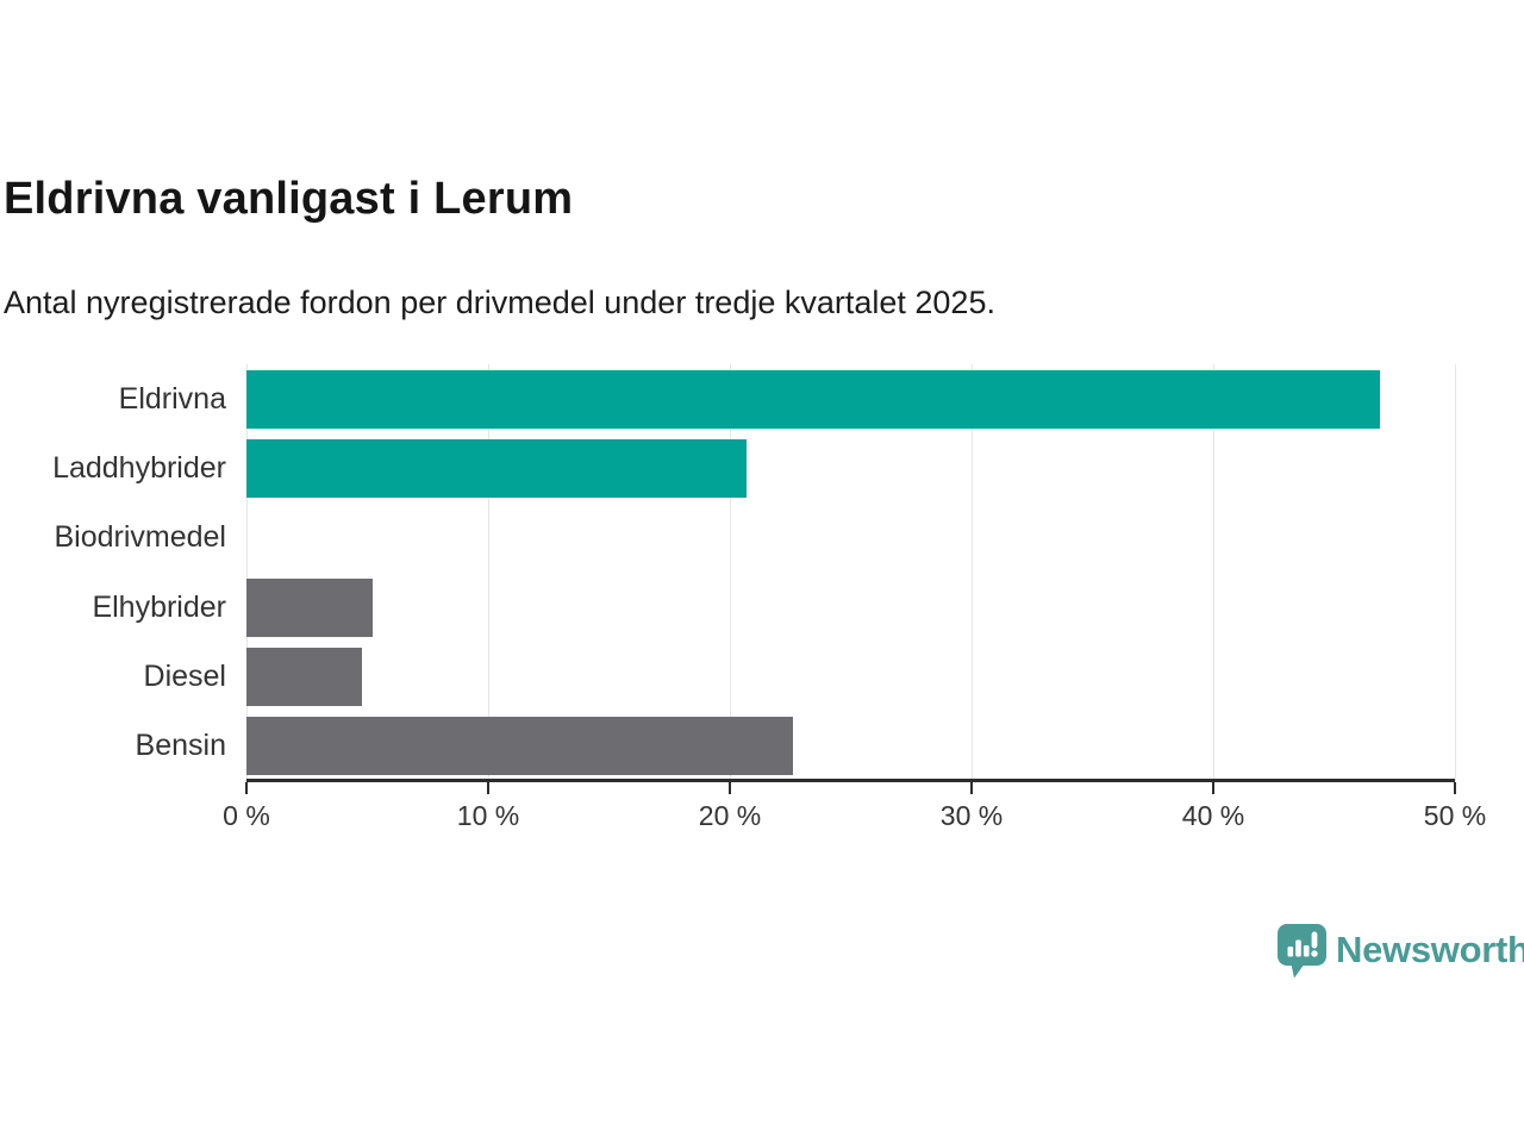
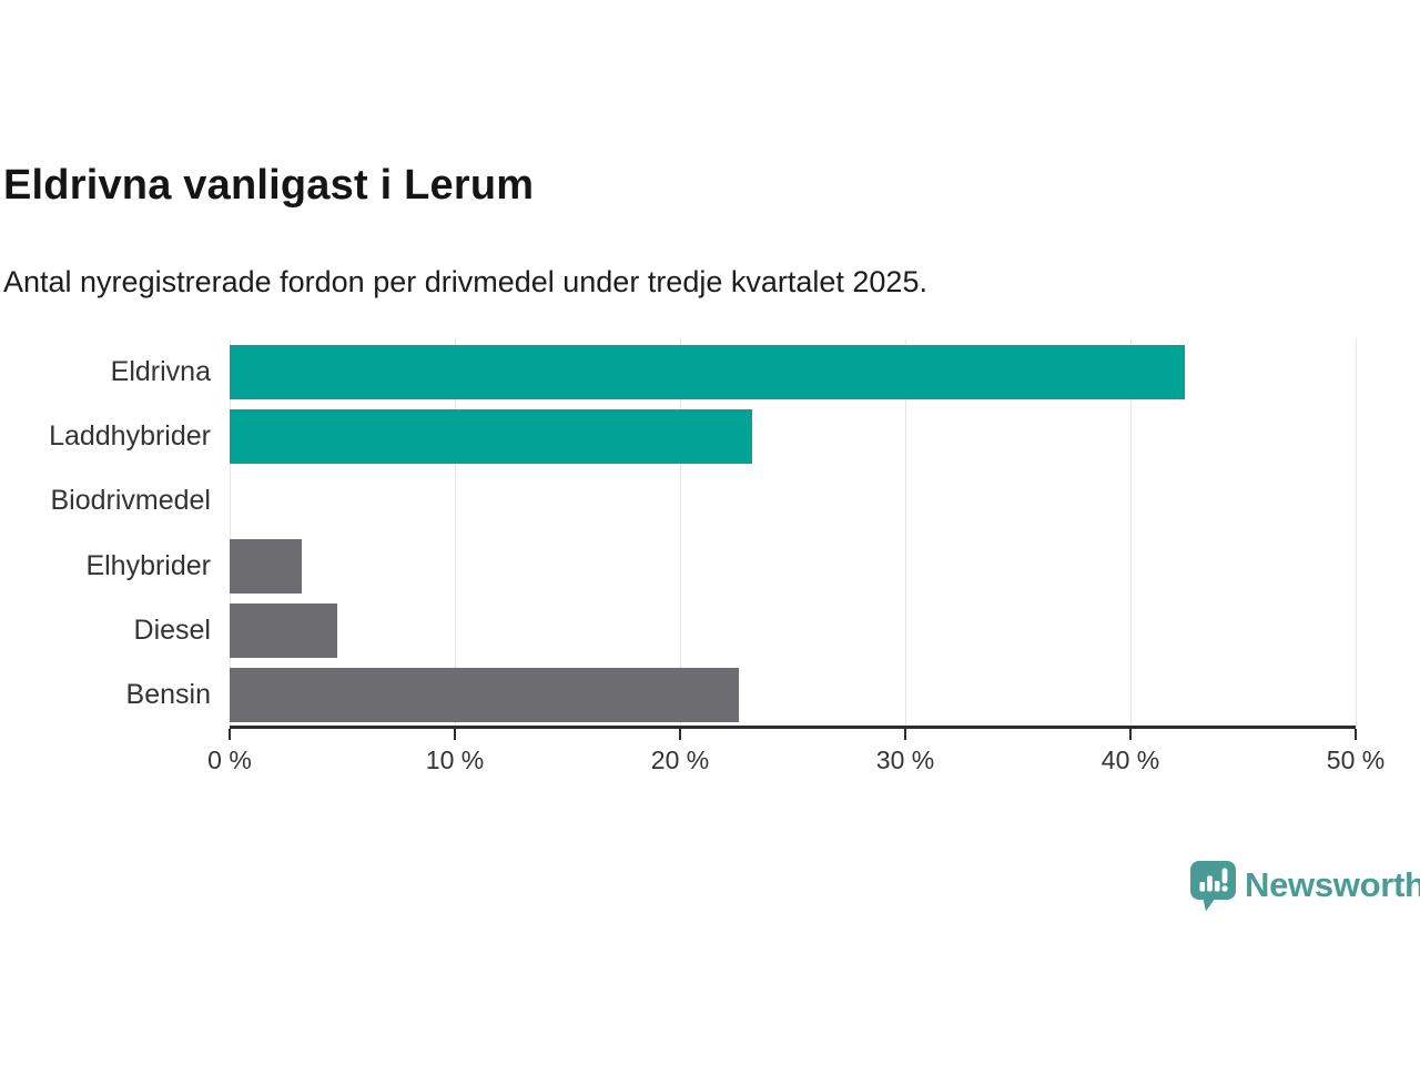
Eldrivna: 46.9% -> 42.4%
Laddhybrider: 20.7% -> 23.2%
Elhybrider: 5.2% -> 3.2%
